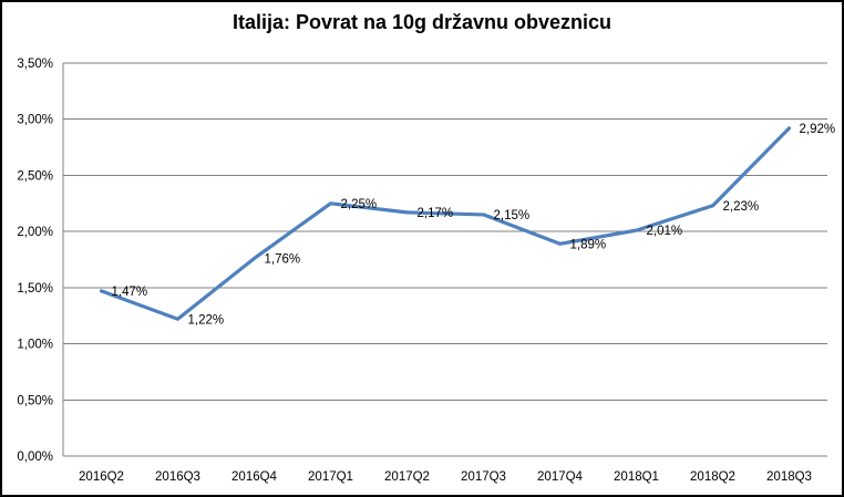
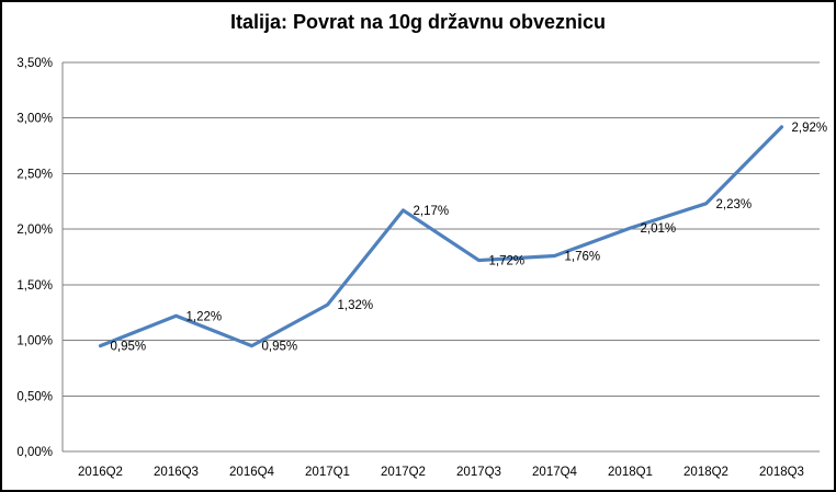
2016Q2: 1,47% -> 0,95%
2016Q4: 1,76% -> 0,95%
2017Q1: 2,25% -> 1,32%
2017Q3: 2,15% -> 1,72%
2017Q4: 1,89% -> 1,76%
